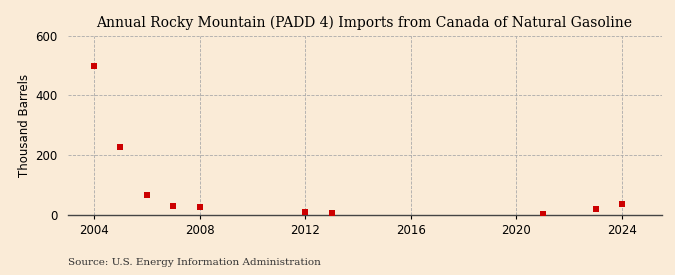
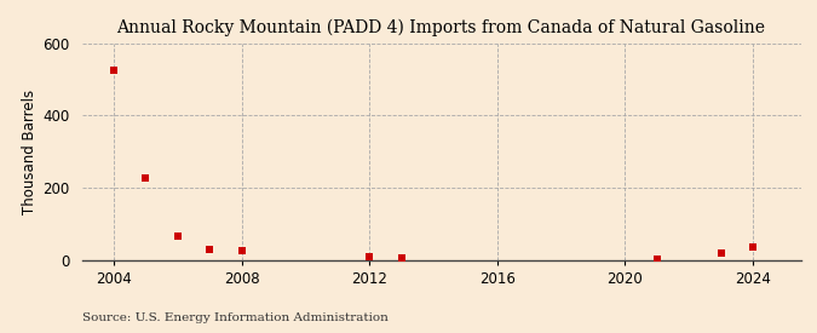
2004: 500 -> 525
